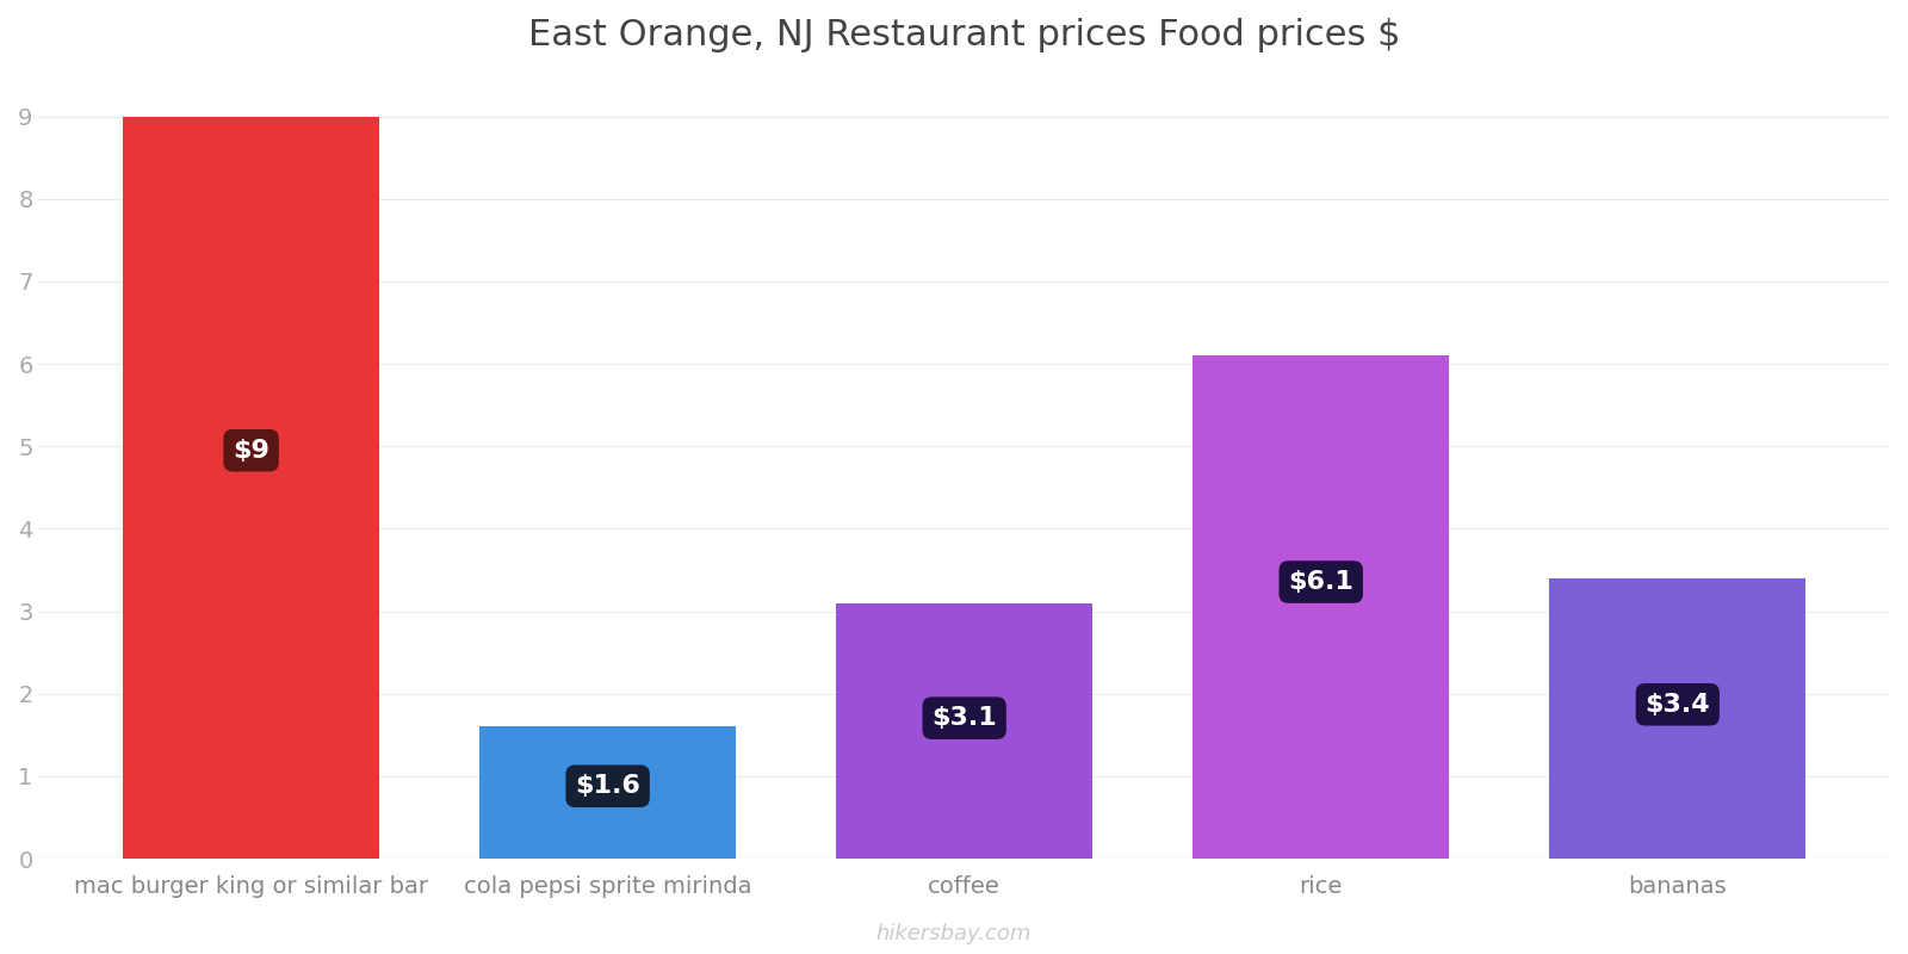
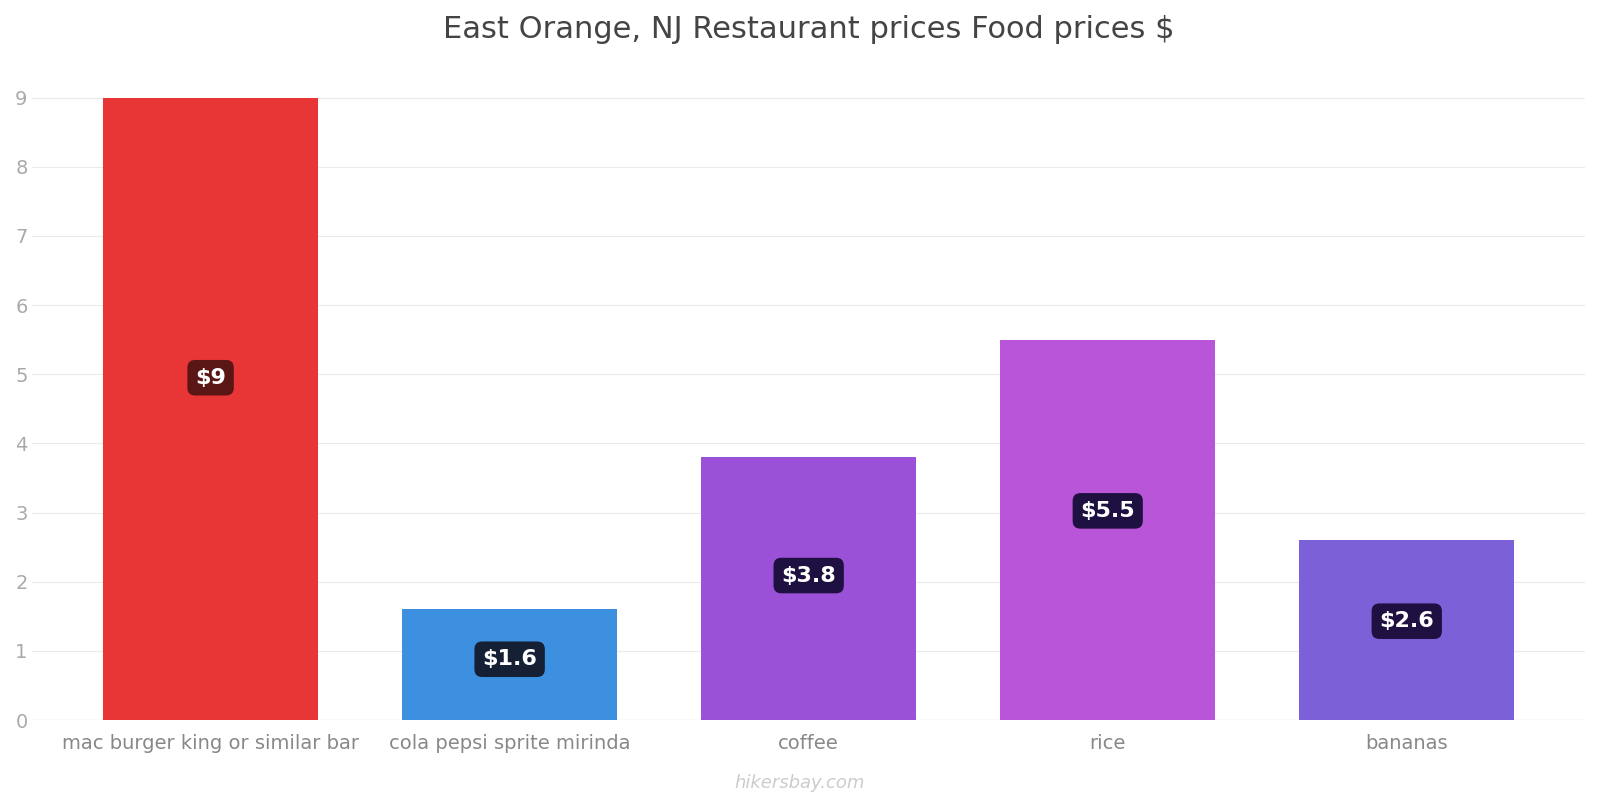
coffee: $3.1 -> $3.8
rice: $6.1 -> $5.5
bananas: $3.4 -> $2.6
